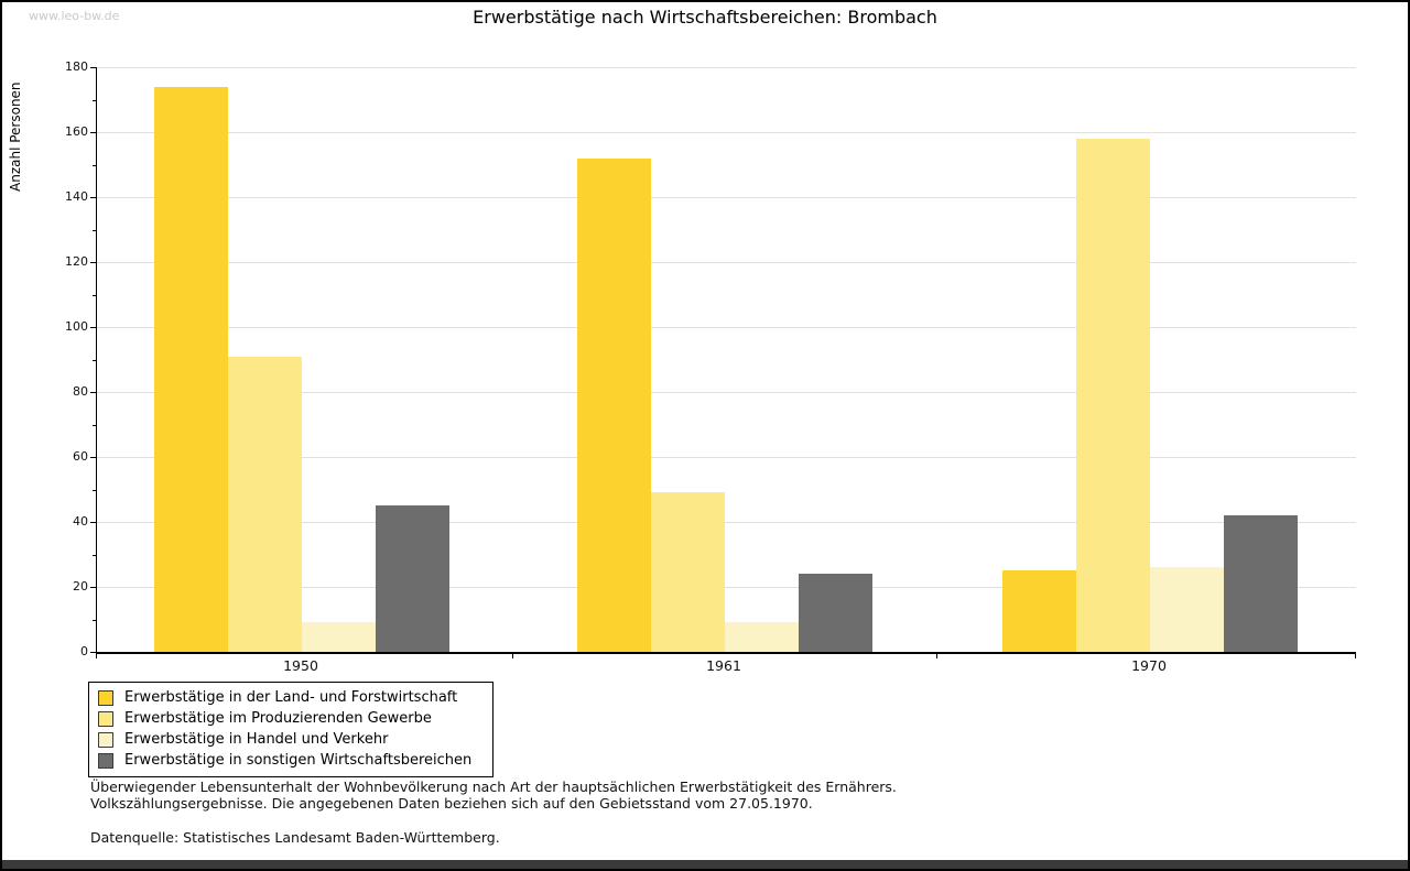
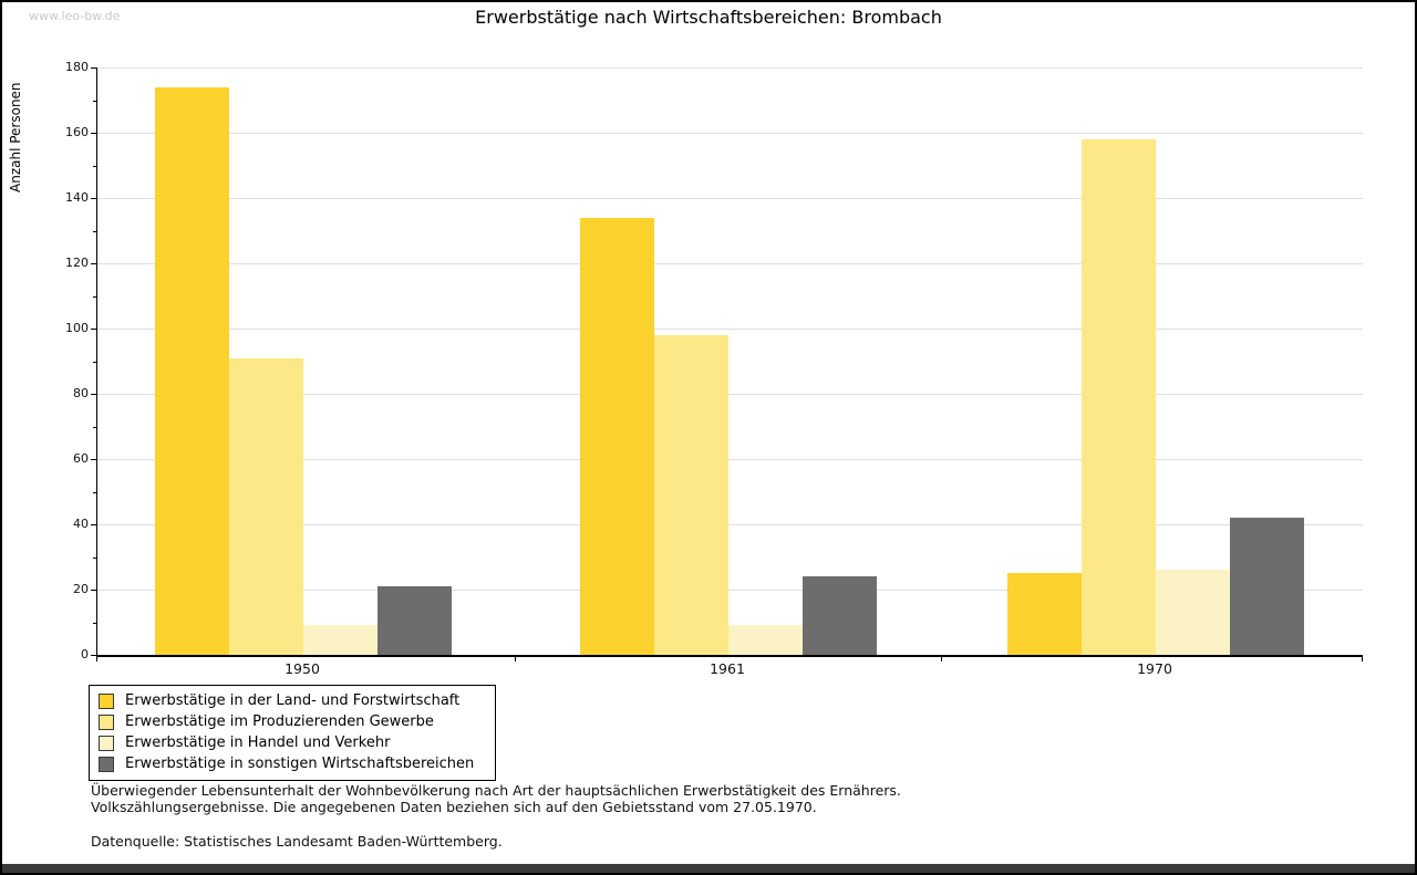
Erwerbstätige in sonstigen Wirtschaftsbereichen/1950: 45 -> 21
Erwerbstätige in der Land- und Forstwirtschaft/1961: 152 -> 134
Erwerbstätige im Produzierenden Gewerbe/1961: 49 -> 98
